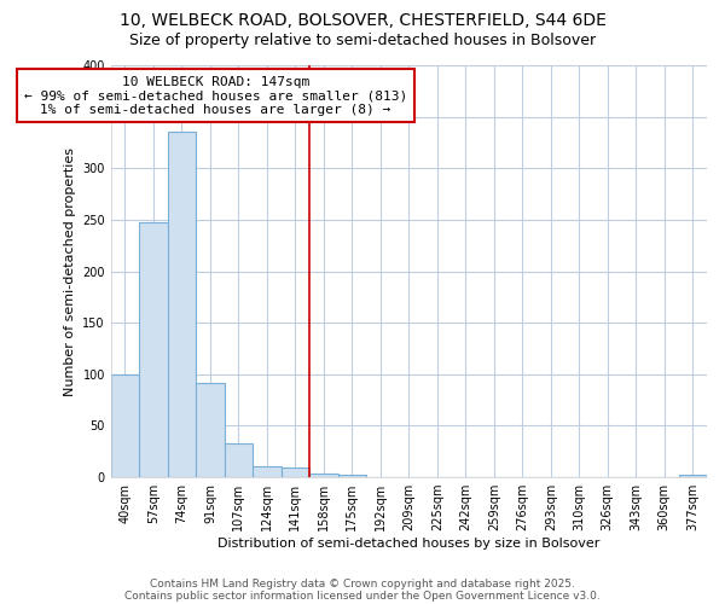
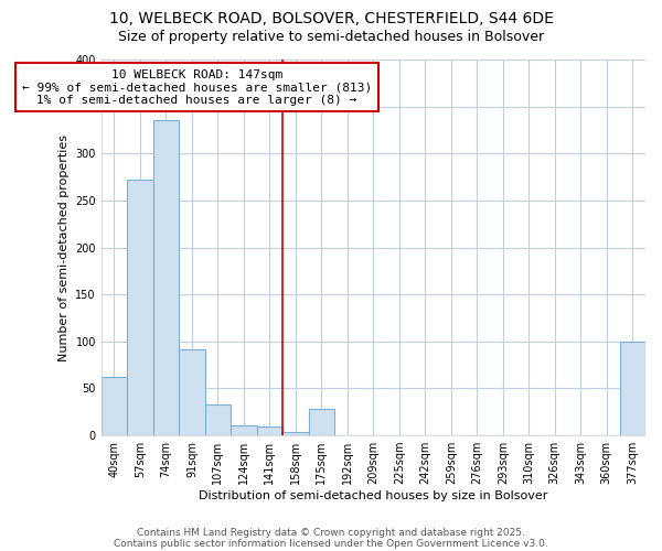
40sqm: 100 -> 62
57sqm: 247 -> 272
175sqm: 2 -> 28
377sqm: 2 -> 100
